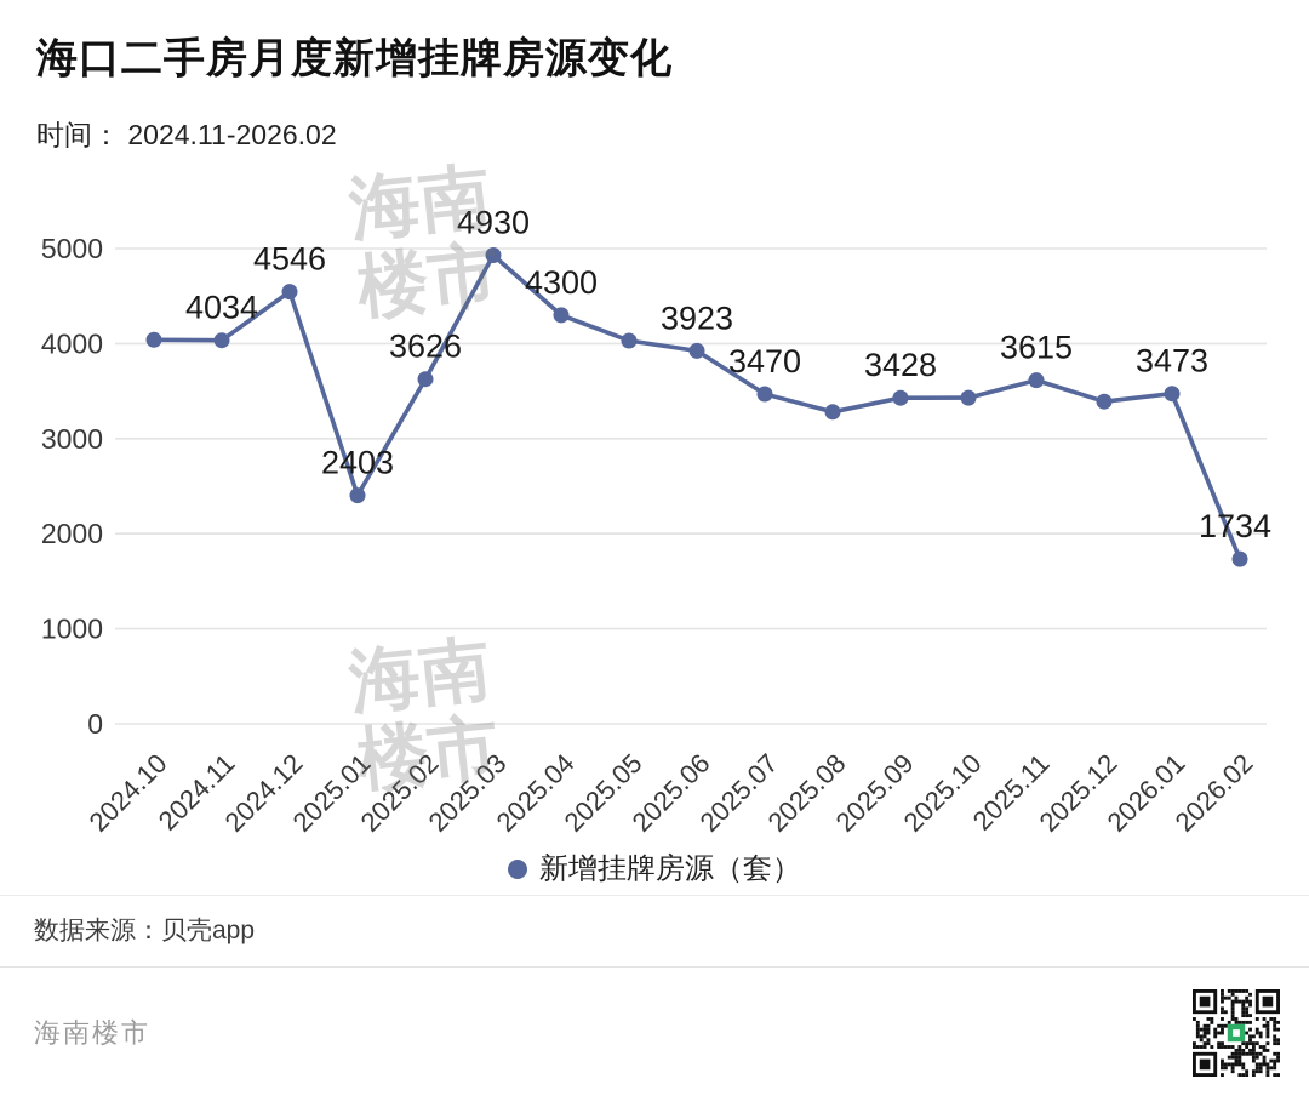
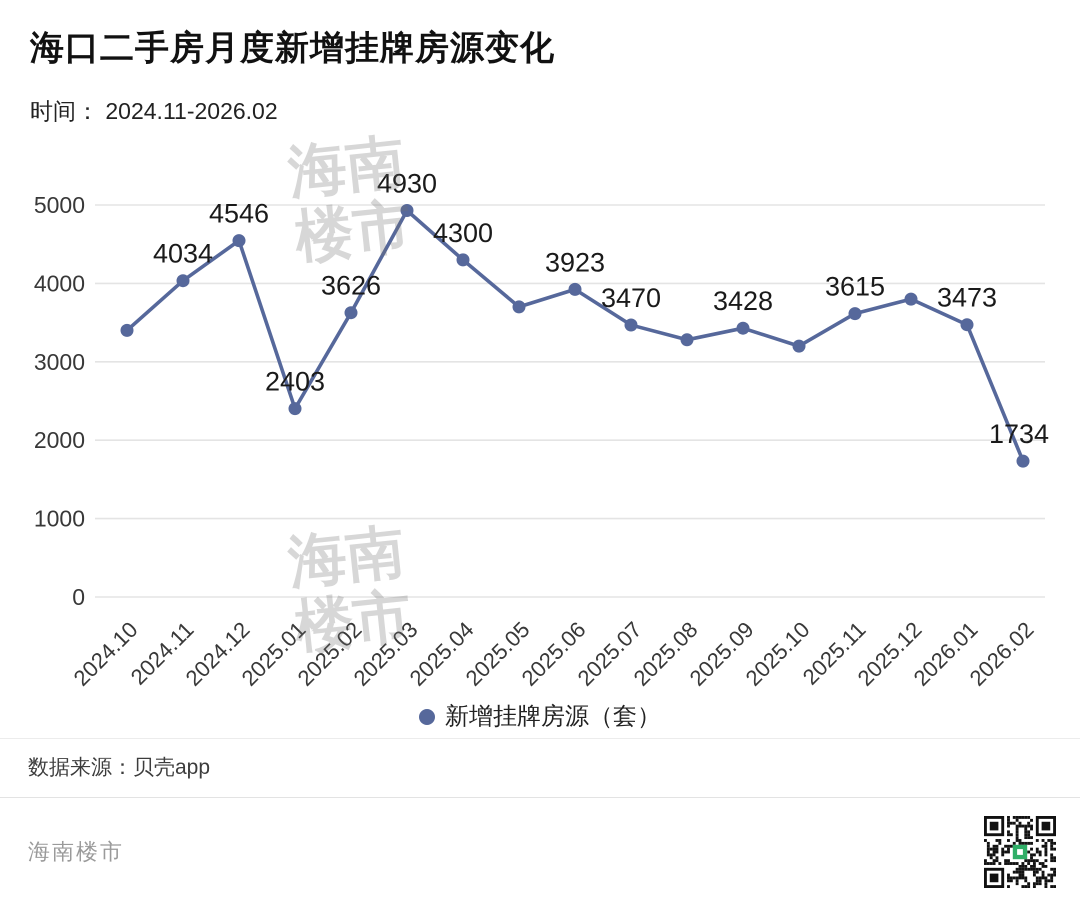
2024.10: 4000 -> 3400
2025.05: 4000 -> 3700
2025.10: 3400 -> 3200
2025.12: 3400 -> 3800
